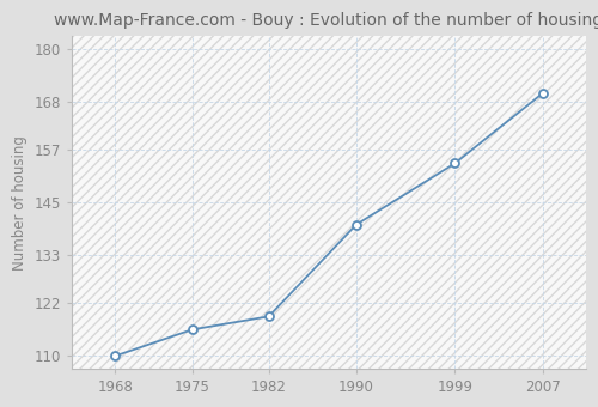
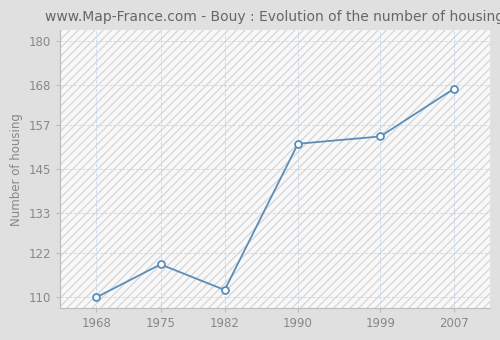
1975: 116 -> 119
1982: 119 -> 112
1990: 140 -> 152
2007: 170 -> 167
